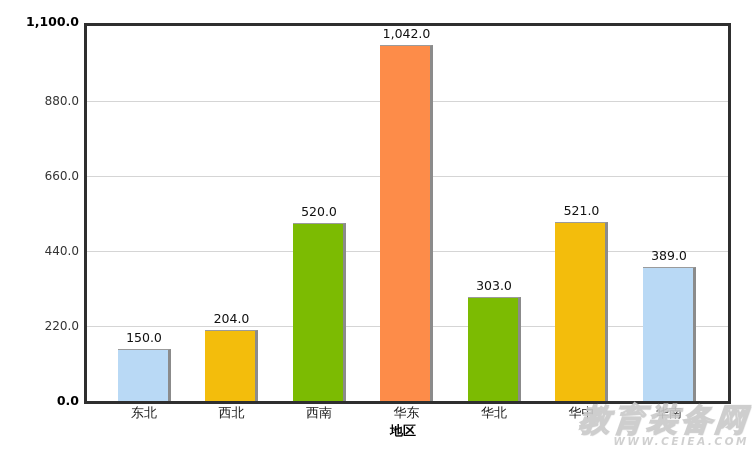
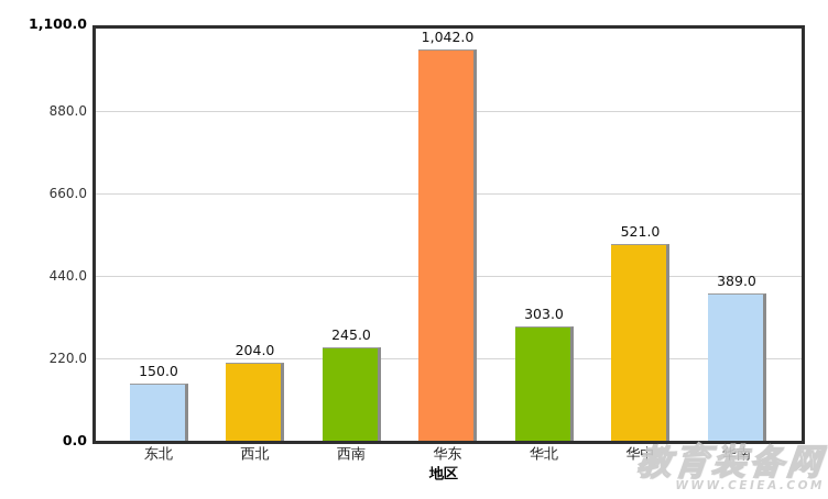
西南: 520.0 -> 245.0
